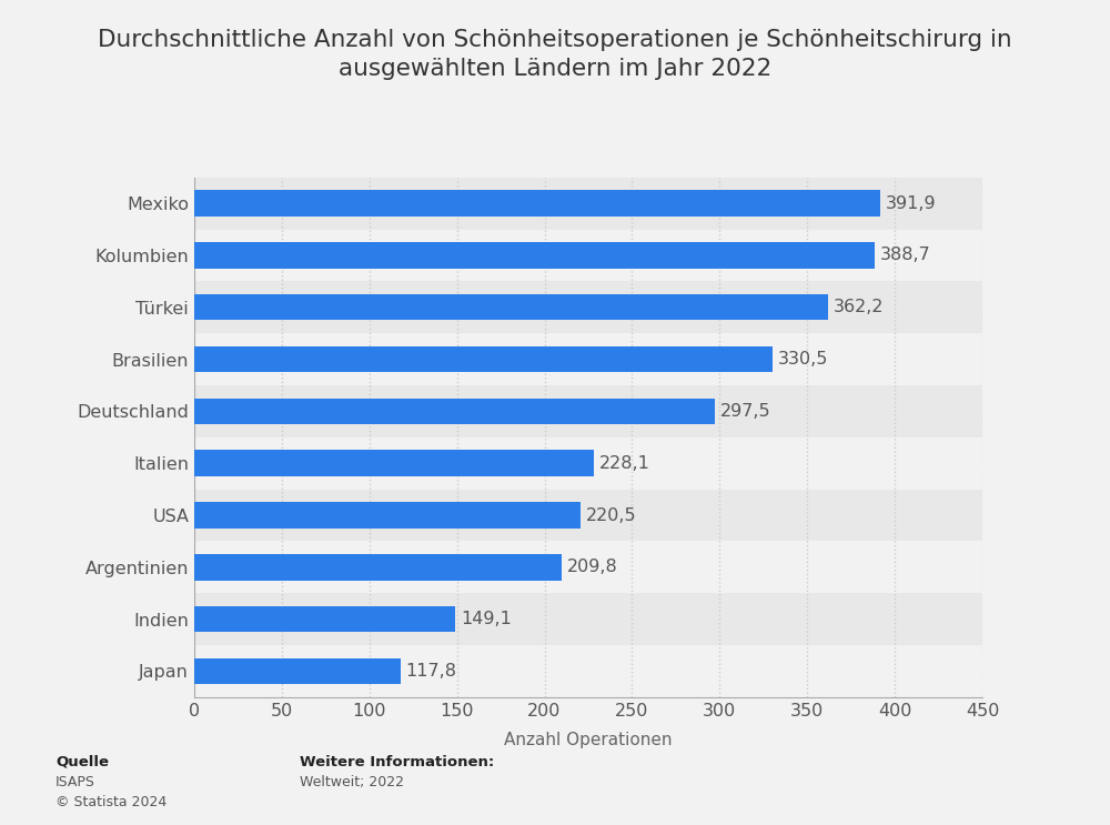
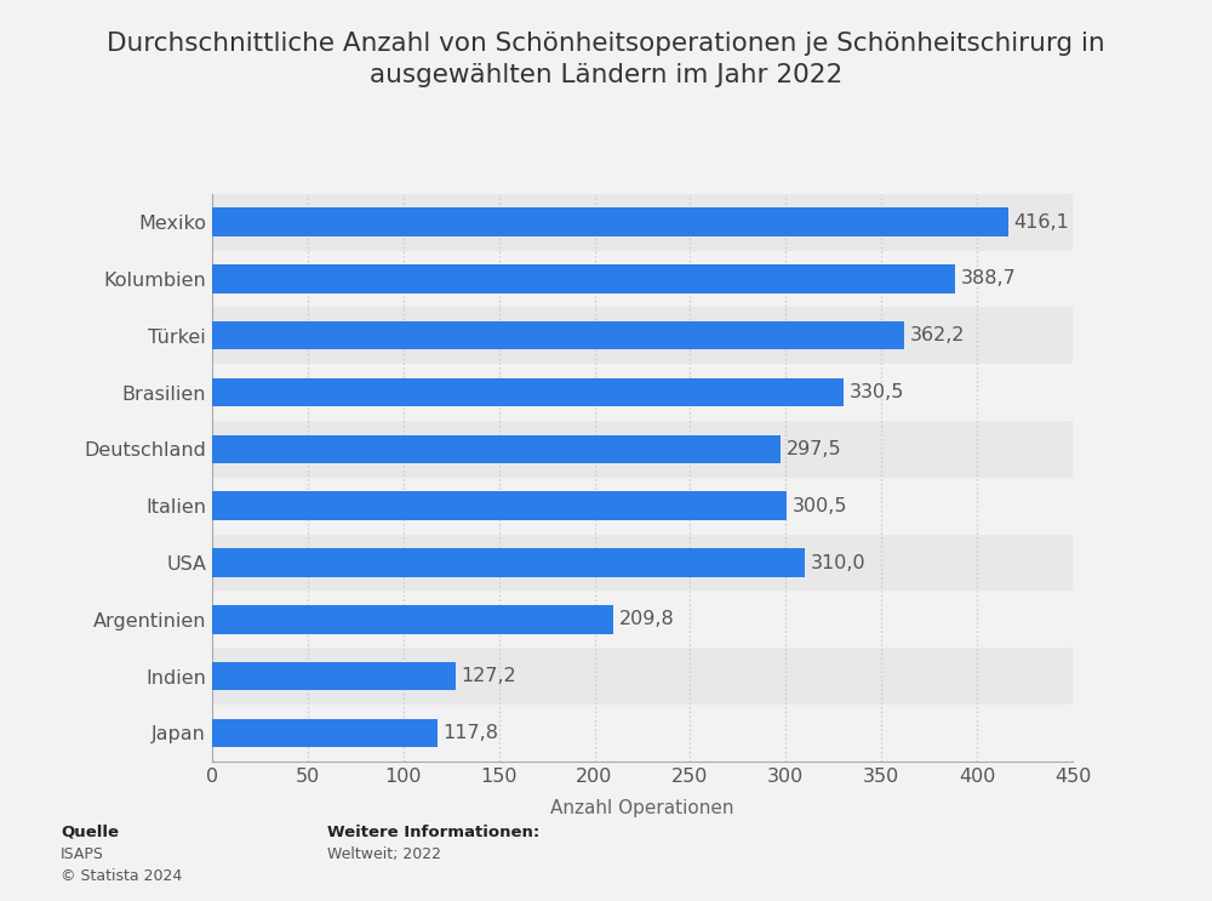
Mexiko: 391,9 -> 416,1
Italien: 228,1 -> 300,5
USA: 220,5 -> 310,0
Indien: 149,1 -> 127,2
